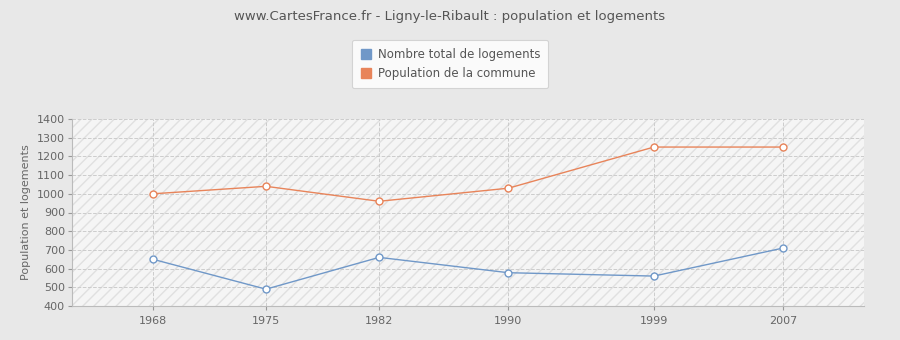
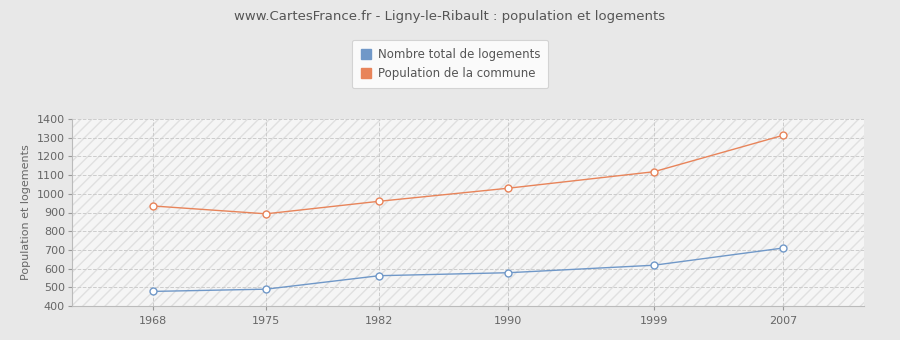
Nombre total de logements/1968: 650 -> 480
Population de la commune/1968: 1000 -> 940
Population de la commune/1975: 1040 -> 890
Nombre total de logements/1982: 660 -> 560
Nombre total de logements/1999: 560 -> 620
Population de la commune/1999: 1250 -> 1120
Population de la commune/2007: 1250 -> 1310
